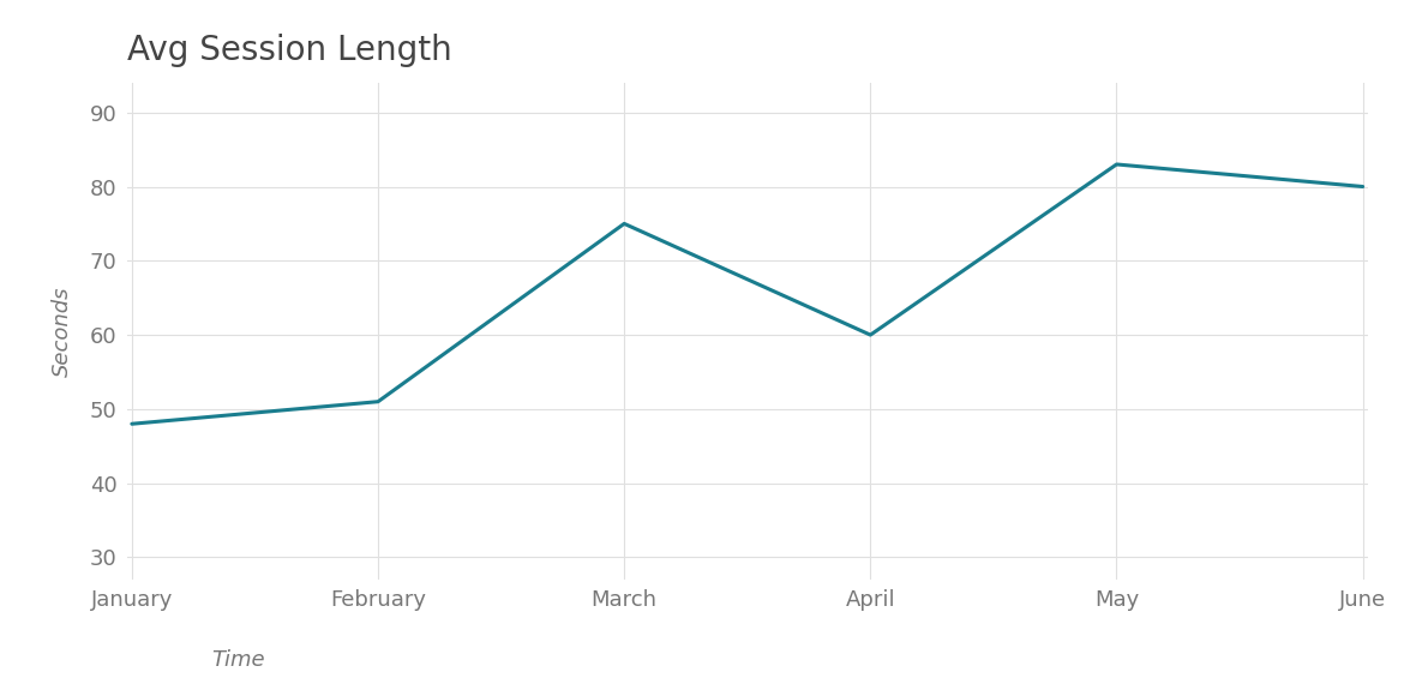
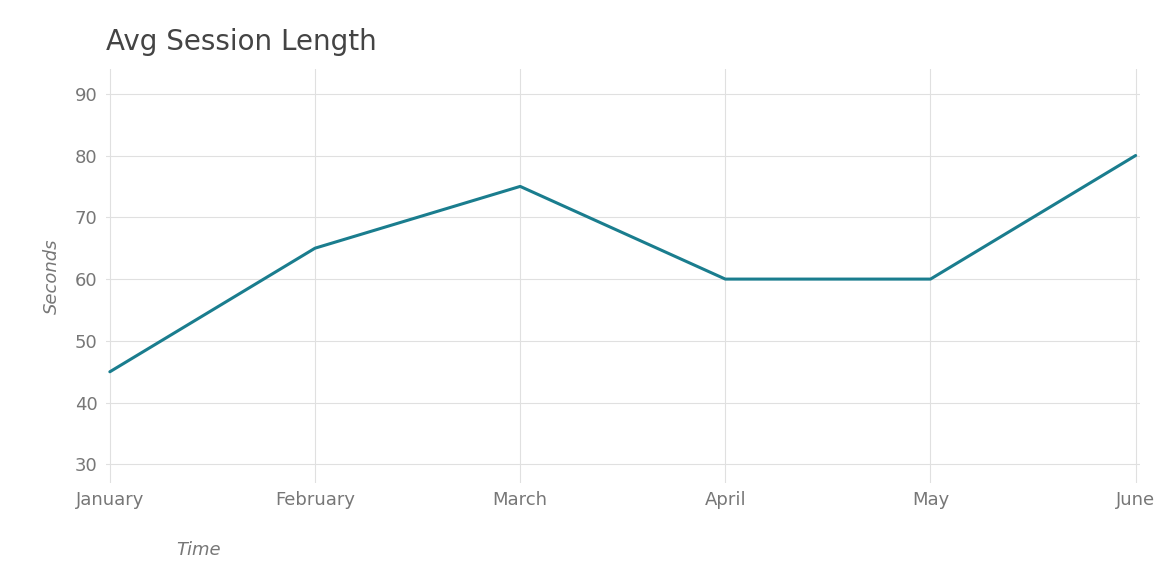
January: 48 -> 45
February: 51 -> 65
May: 83 -> 60
